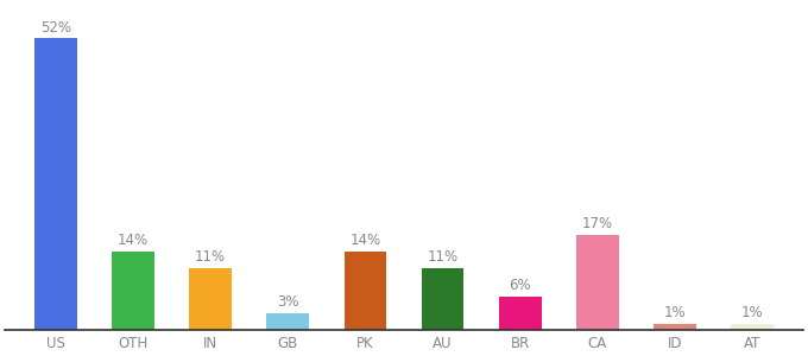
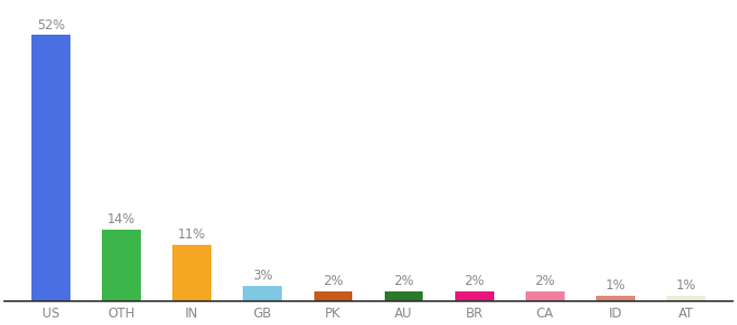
PK: 14% -> 2%
AU: 11% -> 2%
BR: 6% -> 2%
CA: 17% -> 2%
